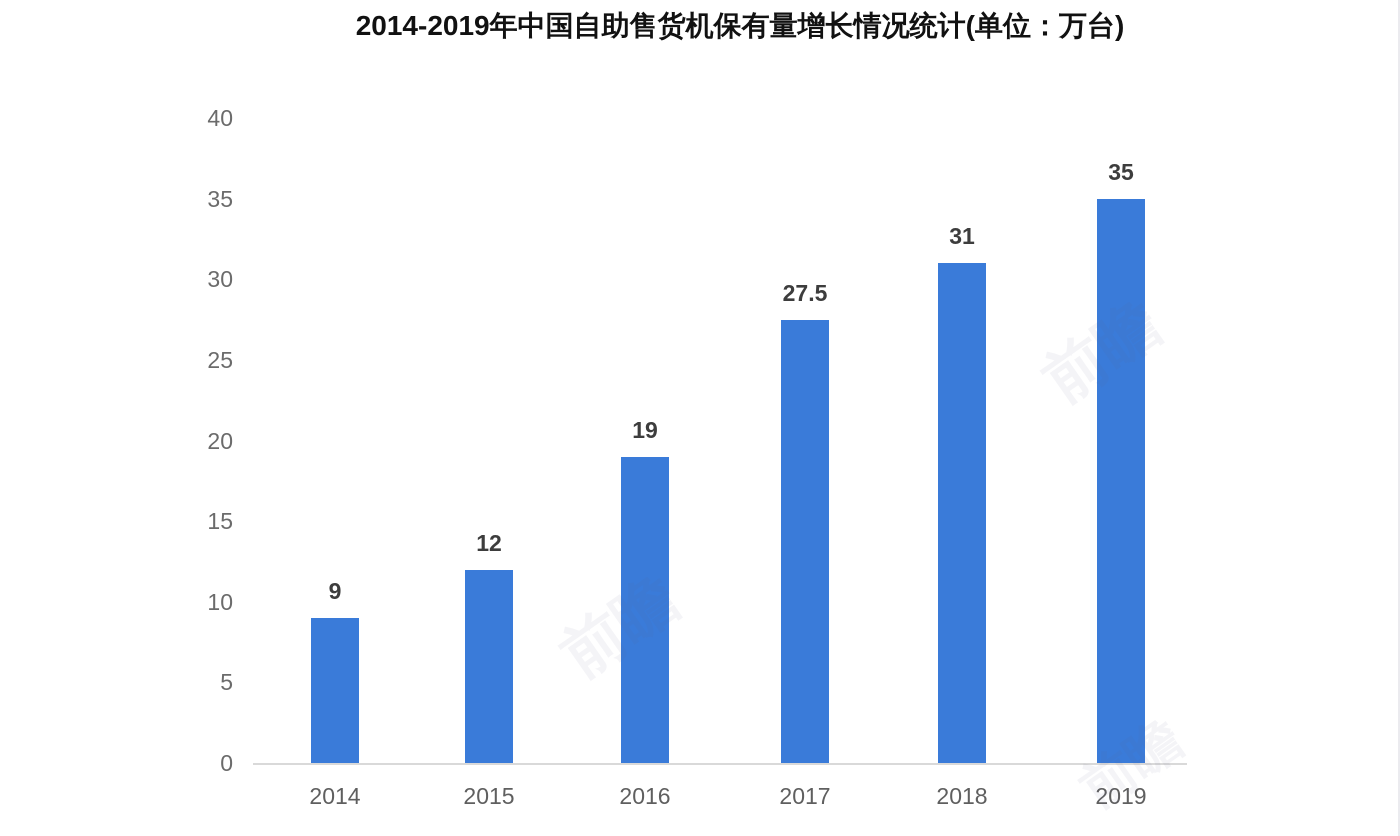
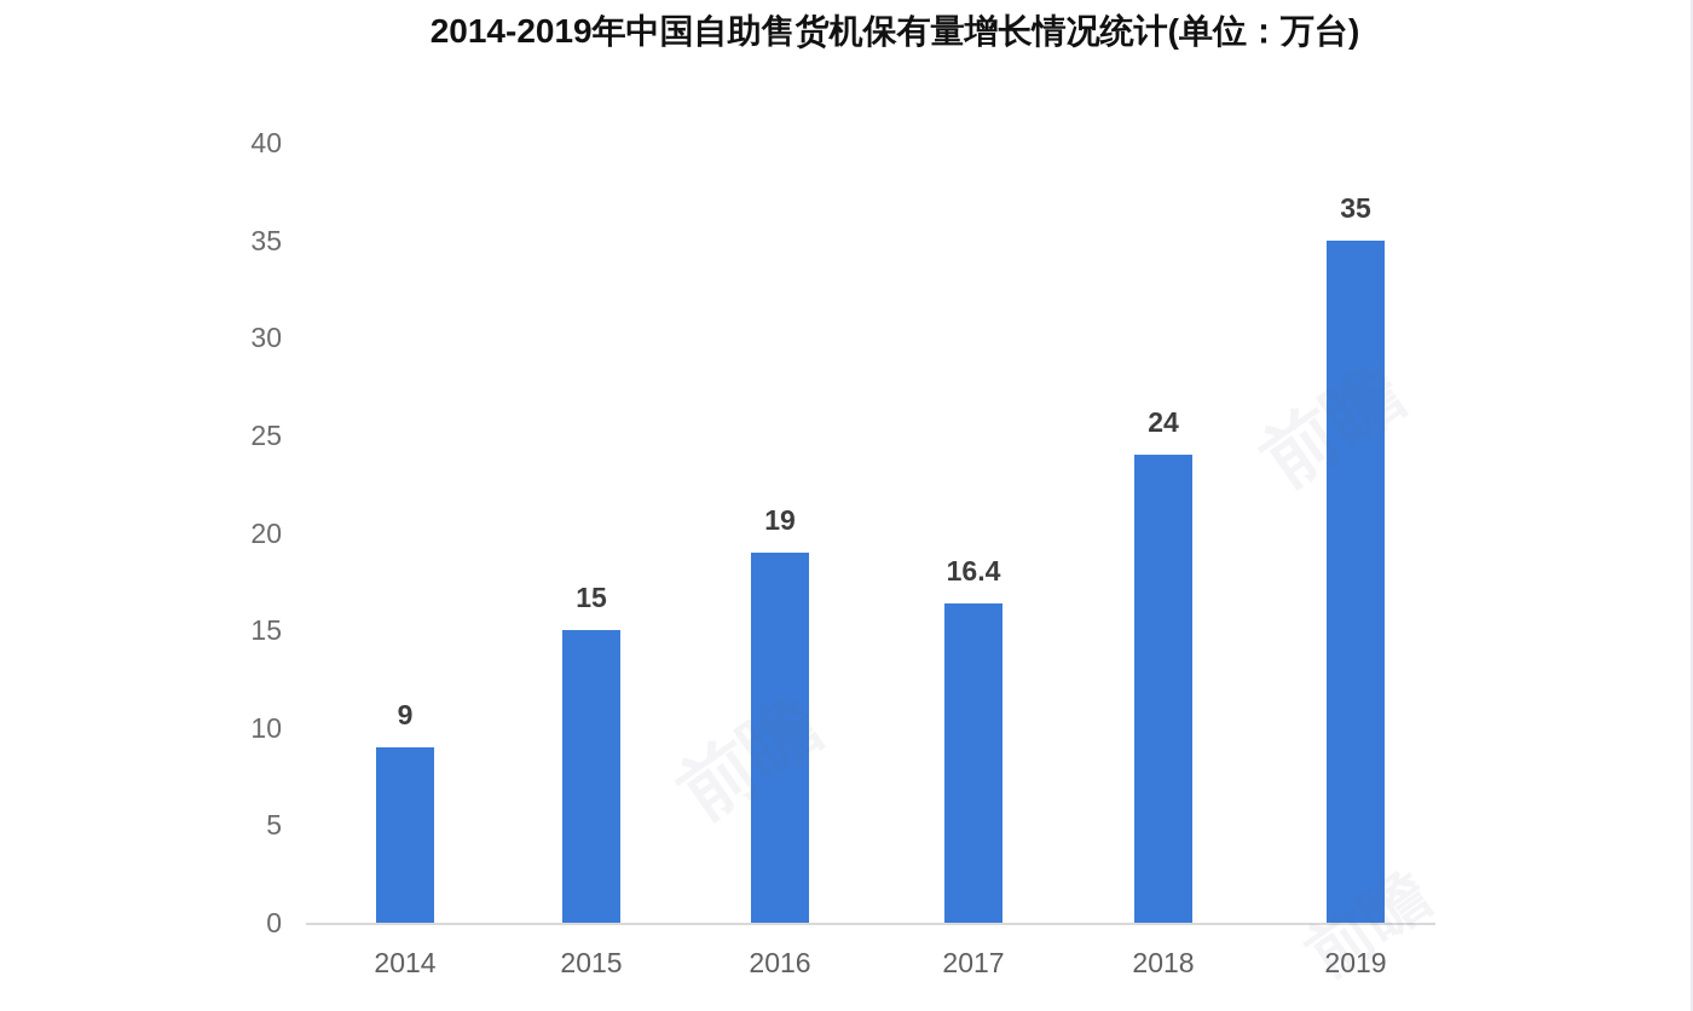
2015: 12 -> 15
2017: 27.5 -> 16.4
2018: 31 -> 24
